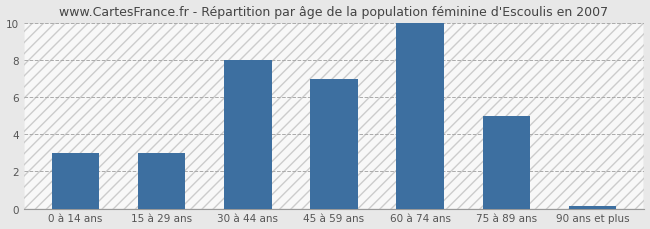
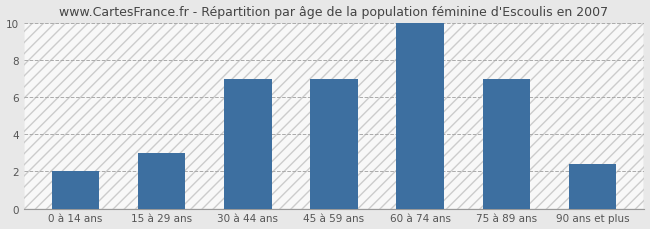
0 à 14 ans: 3.0 -> 2.0
30 à 44 ans: 8.0 -> 7.0
75 à 89 ans: 5.0 -> 7.0
90 ans et plus: 0.1 -> 2.4
